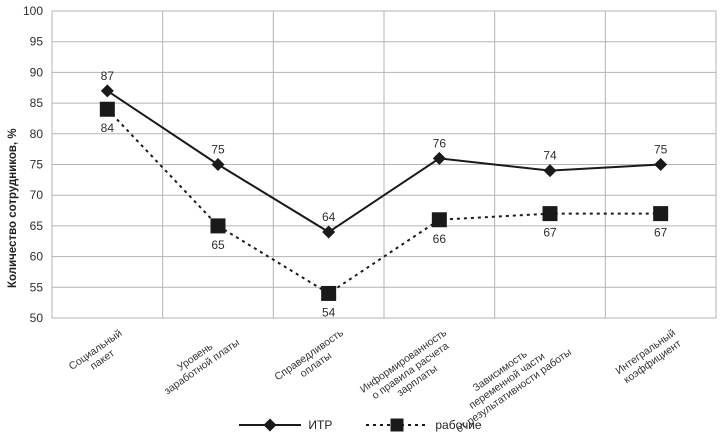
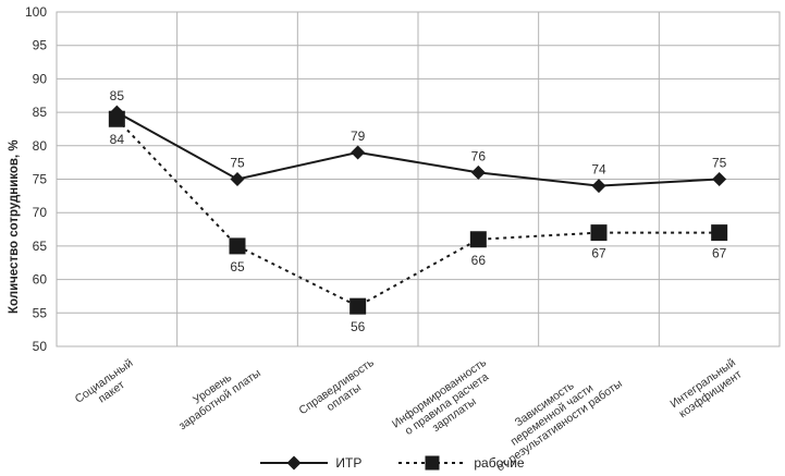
ИТР/Социальный пакет: 87 -> 85
ИТР/Справедливость оплаты: 64 -> 79
рабочие/Справедливость оплаты: 54 -> 56
